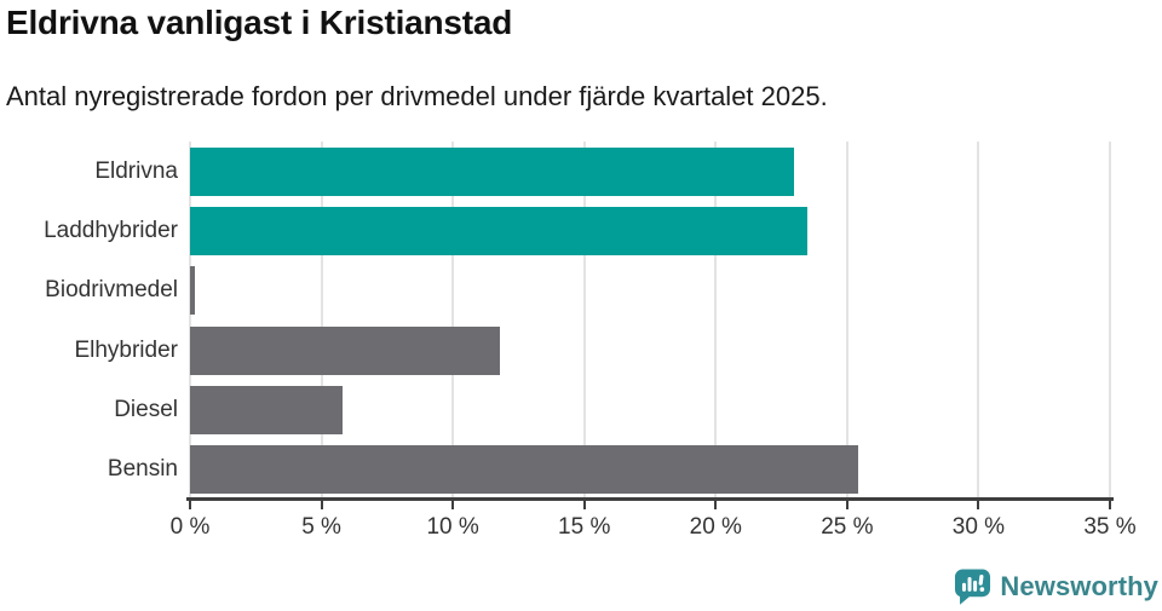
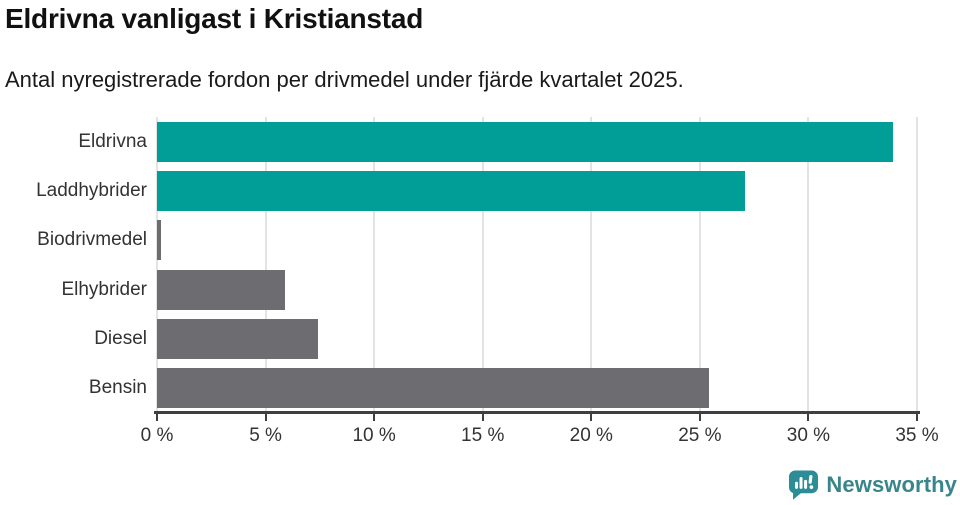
Eldrivna: 23.0% -> 33.9%
Laddhybrider: 23.5% -> 27.1%
Elhybrider: 11.8% -> 5.9%
Diesel: 5.8% -> 7.4%
